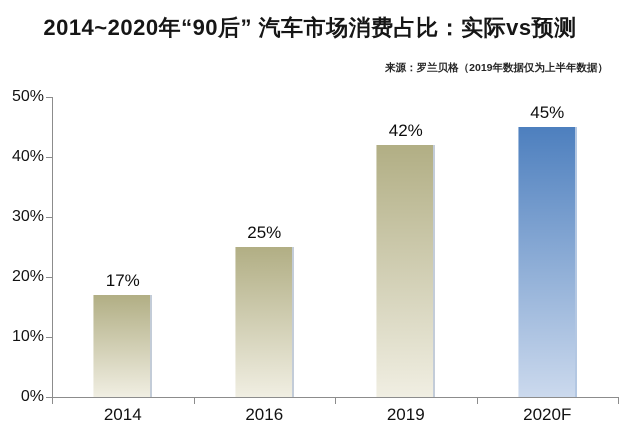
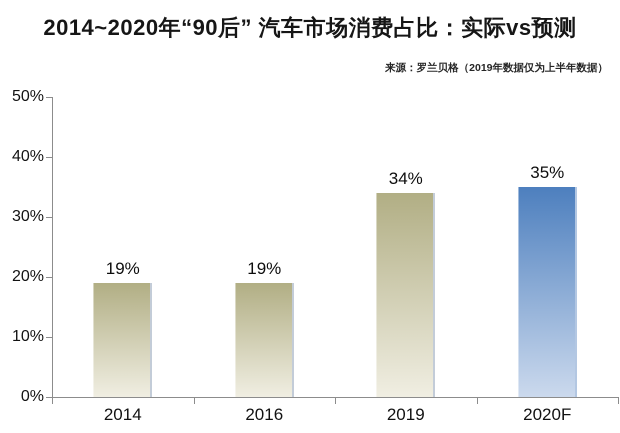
2014: 17% -> 19%
2016: 25% -> 19%
2019: 42% -> 34%
2020F: 45% -> 35%
